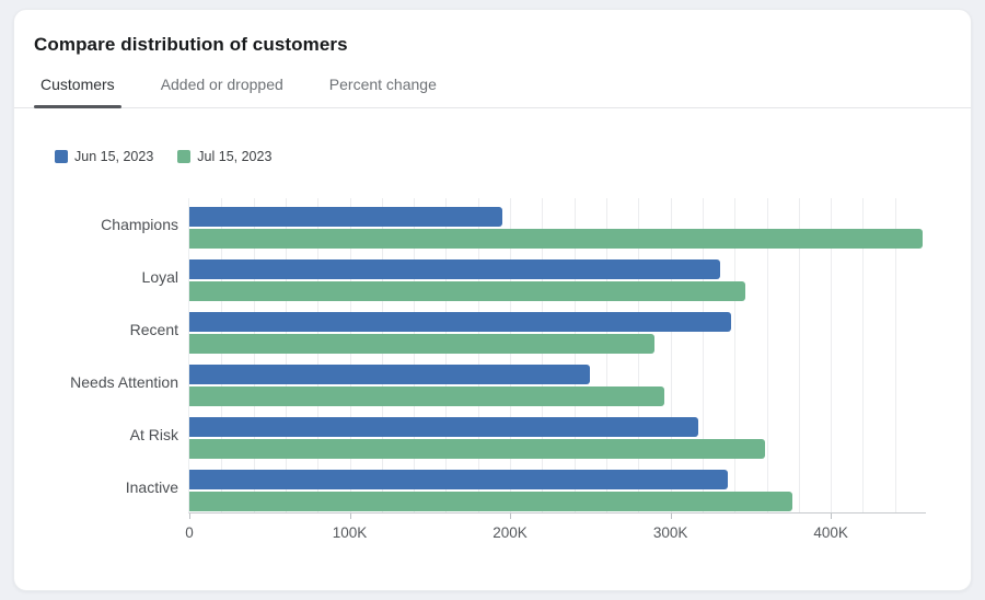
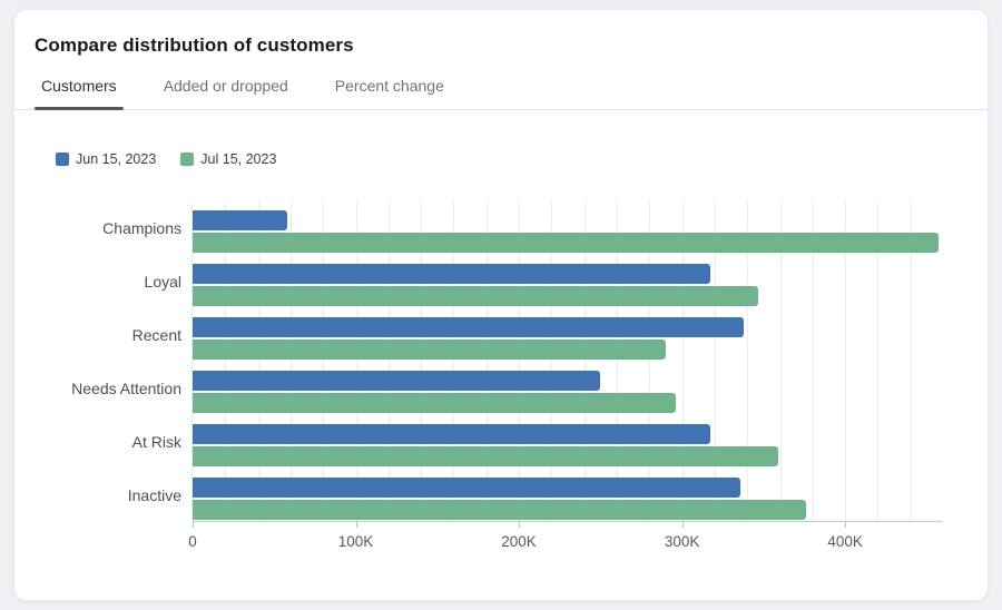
Jun 15, 2023/Champions: 195K -> 58K
Jun 15, 2023/Loyal: 331K -> 317K
